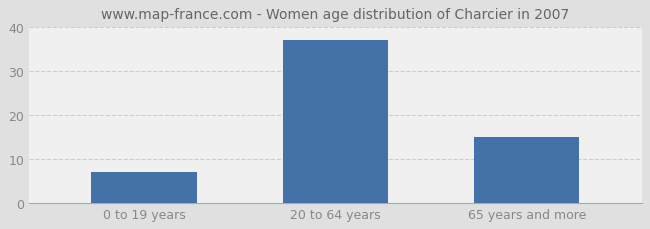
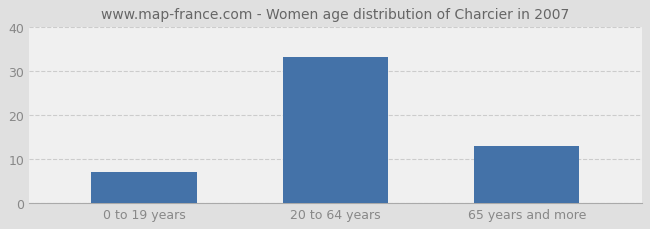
20 to 64 years: 37 -> 33
65 years and more: 15 -> 13
